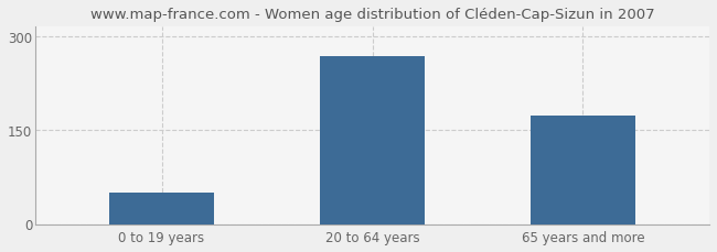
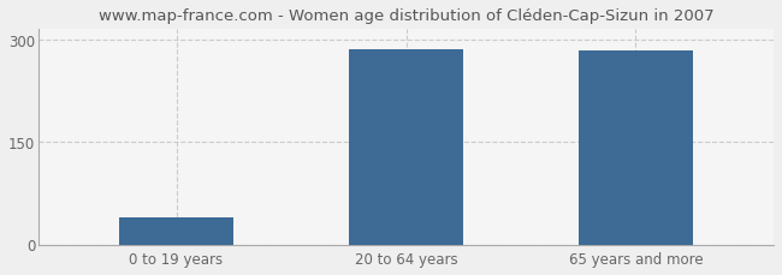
0 to 19 years: 50 -> 40
20 to 64 years: 268 -> 286
65 years and more: 174 -> 284
